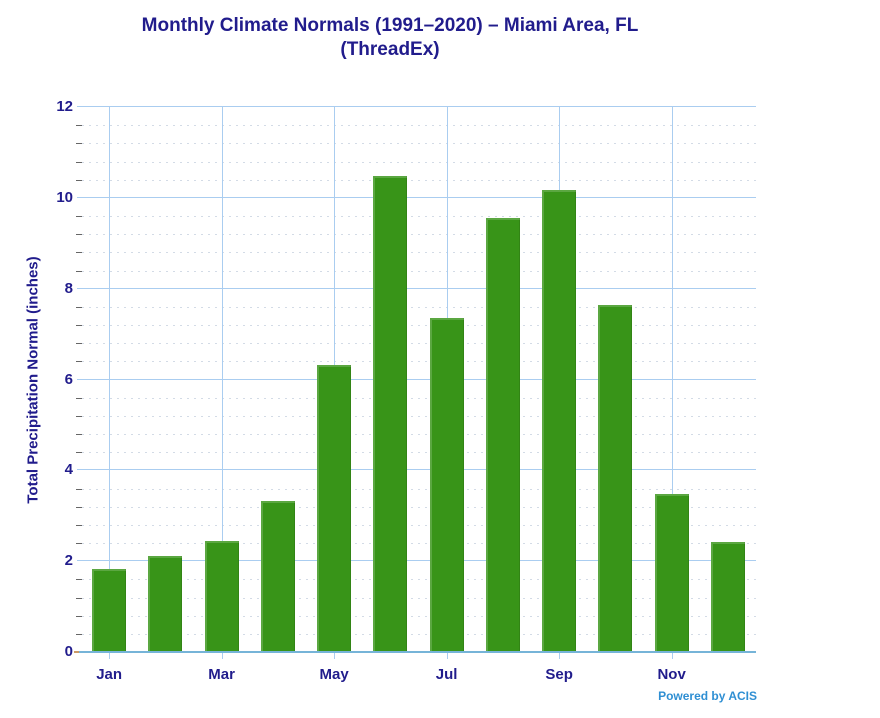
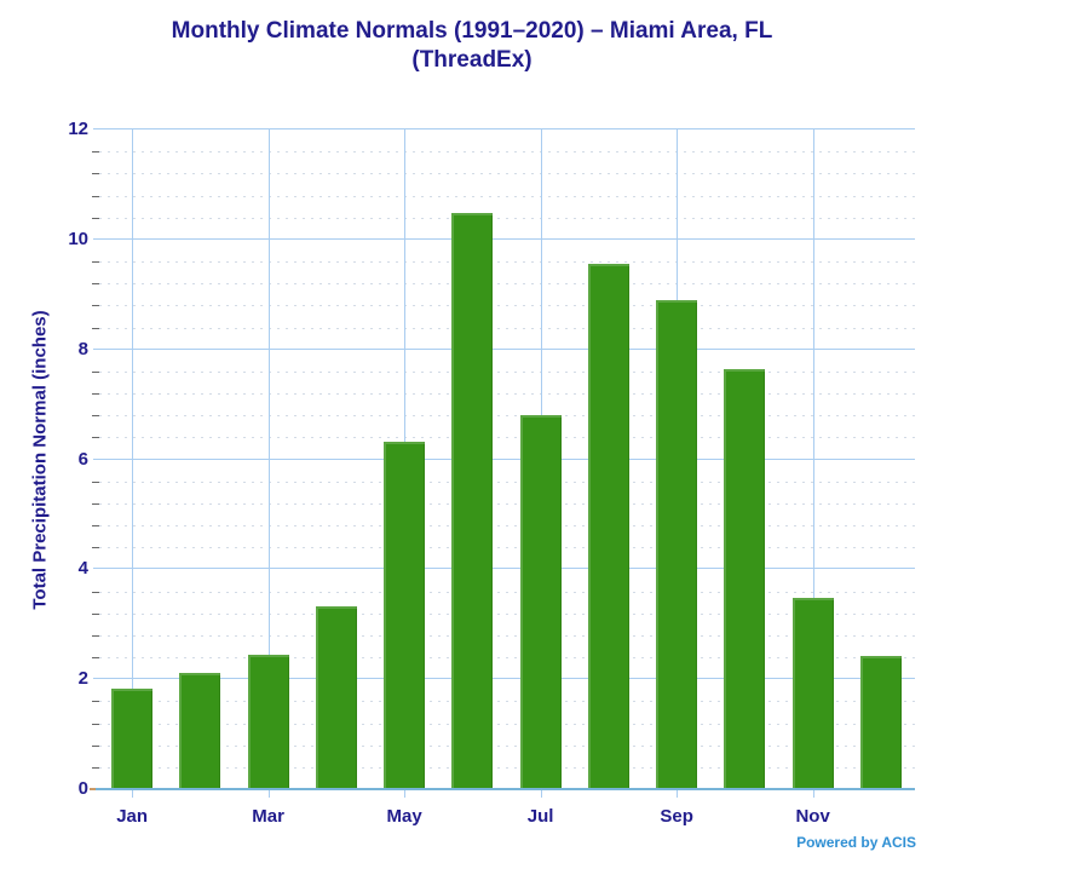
Jul: 7.3 -> 6.8
Sep: 10.2 -> 8.9
